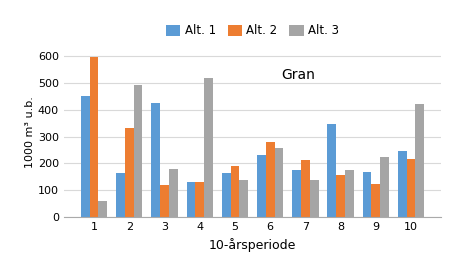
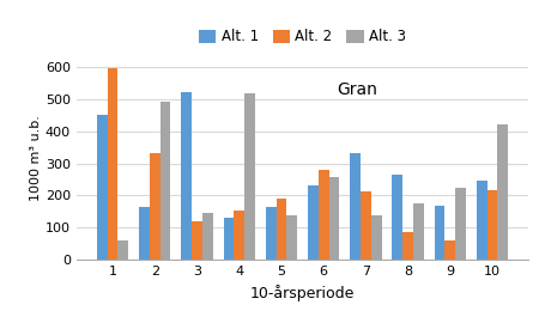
Alt. 1/3: 425 -> 520
Alt. 3/3: 178 -> 145
Alt. 2/4: 132 -> 155
Alt. 1/7: 175 -> 330
Alt. 1/8: 345 -> 265
Alt. 2/8: 158 -> 85
Alt. 2/9: 124 -> 60
